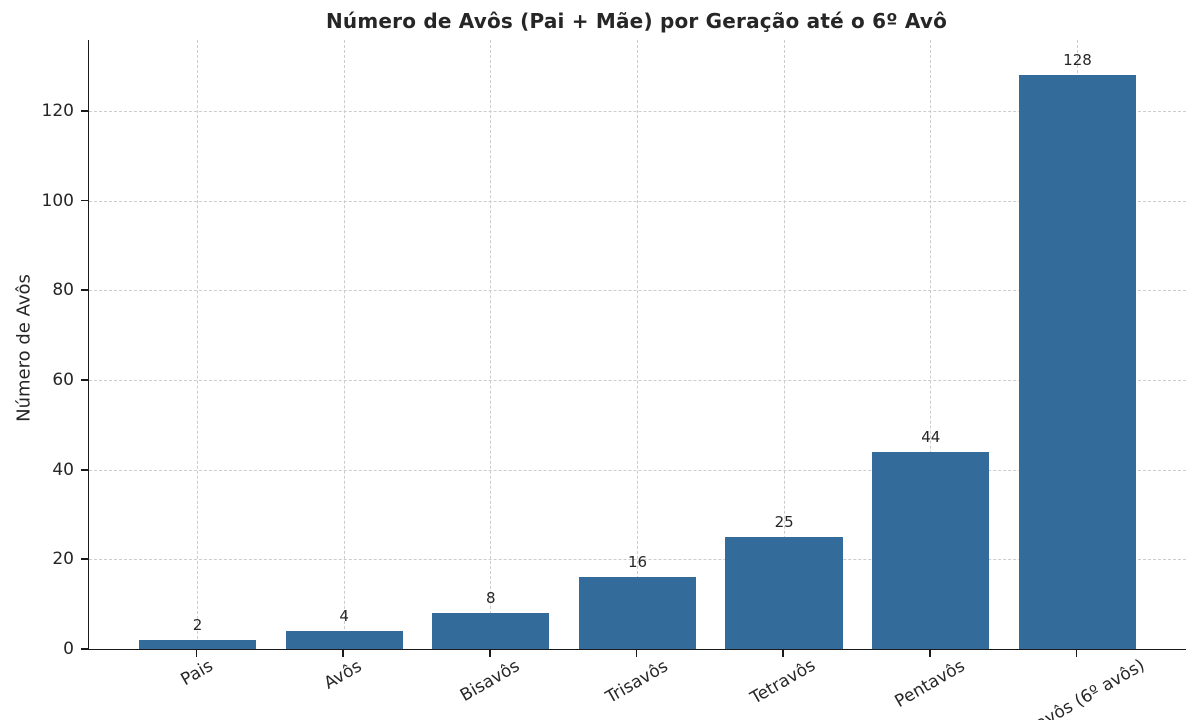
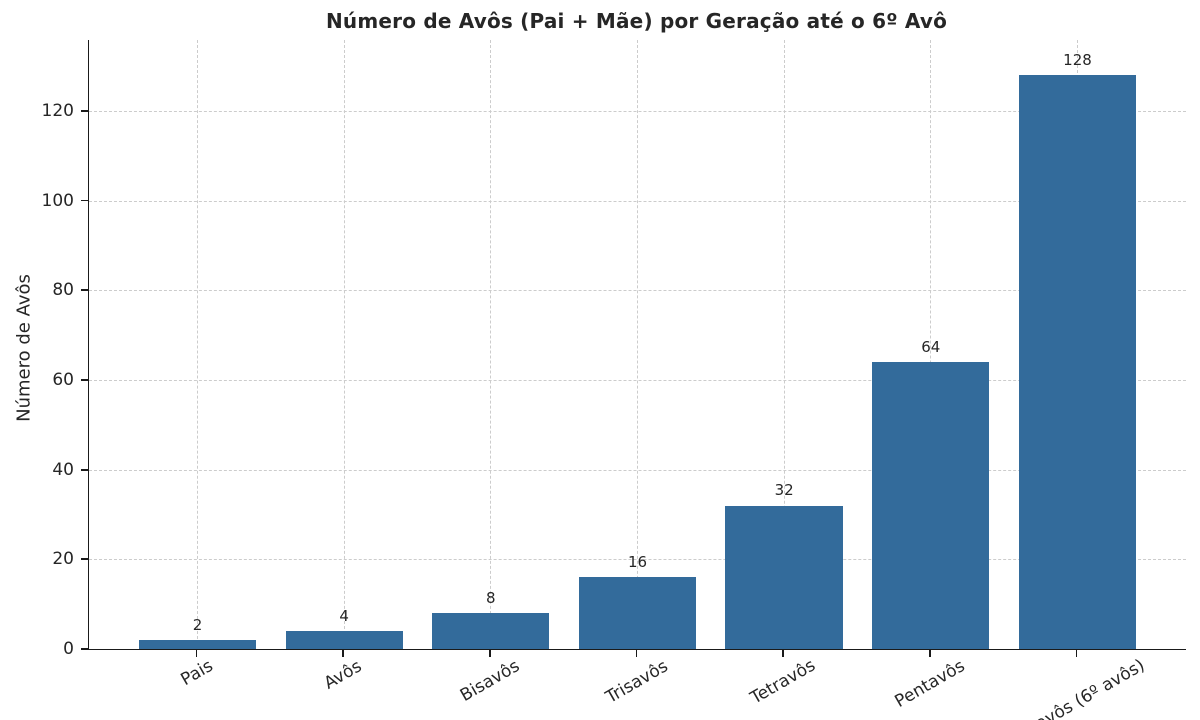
Tetravôs: 25 -> 32
Pentavôs: 44 -> 64
